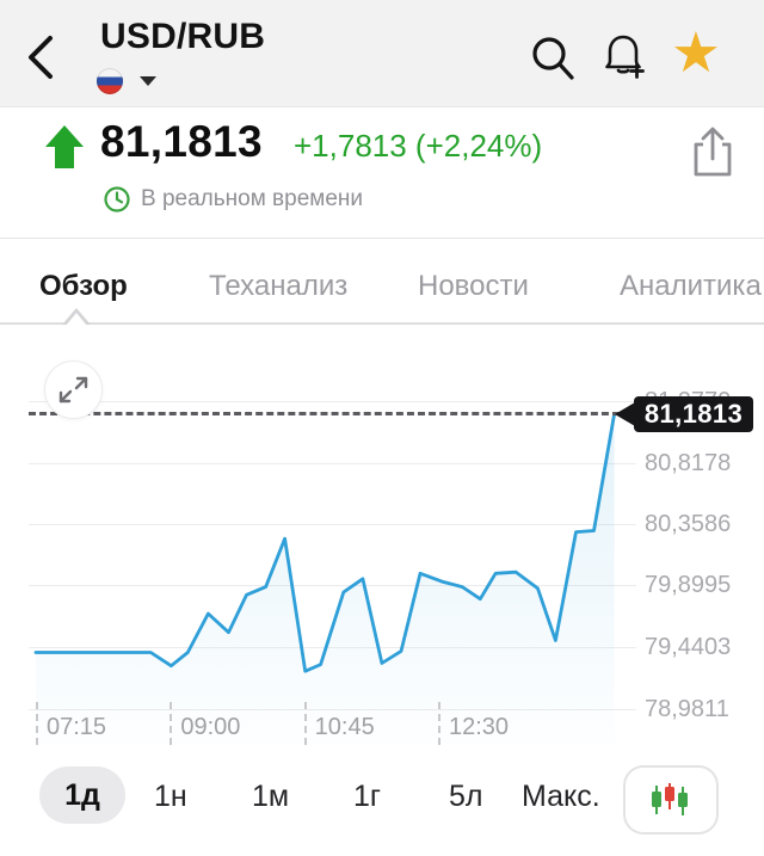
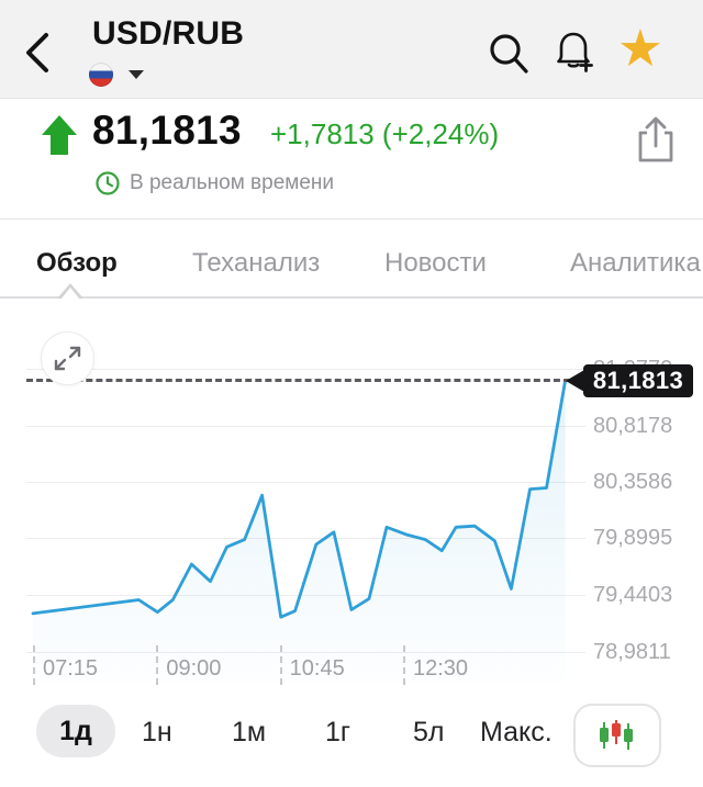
07:15: 79,40 -> 79,29
